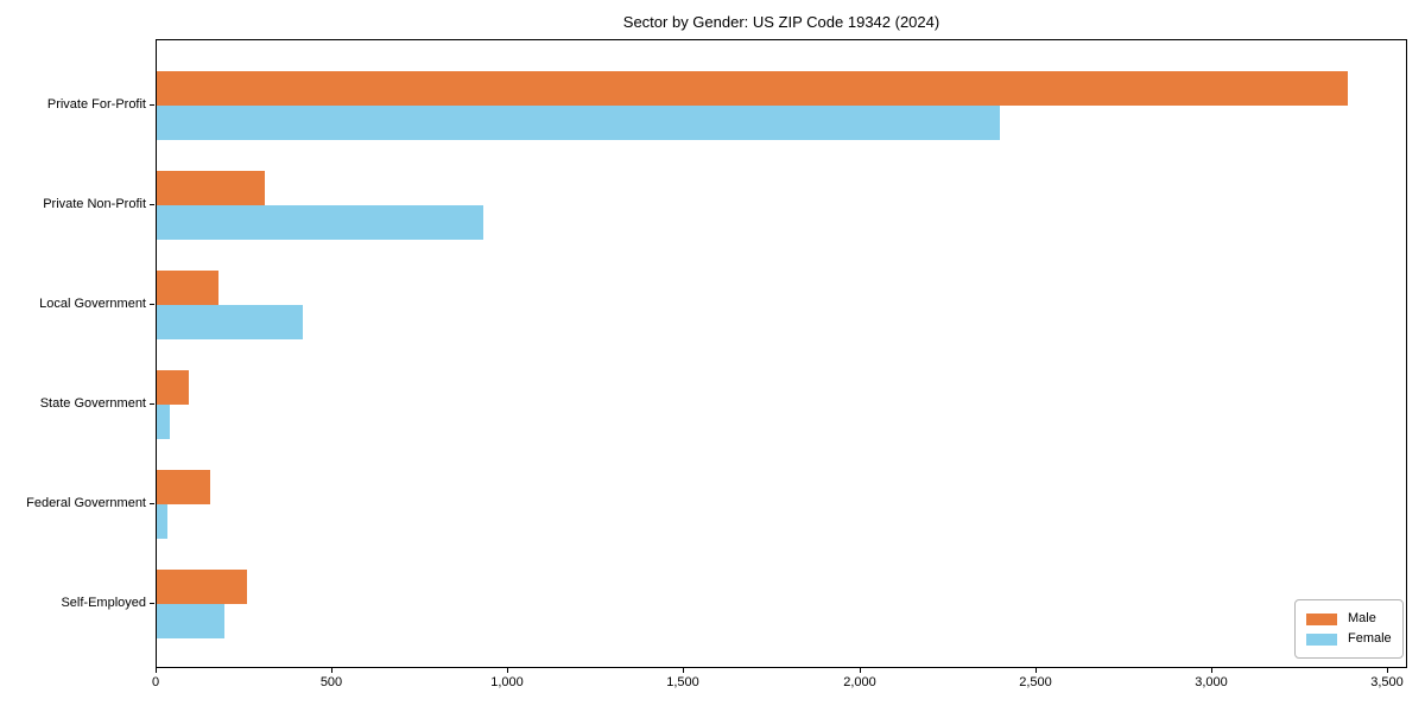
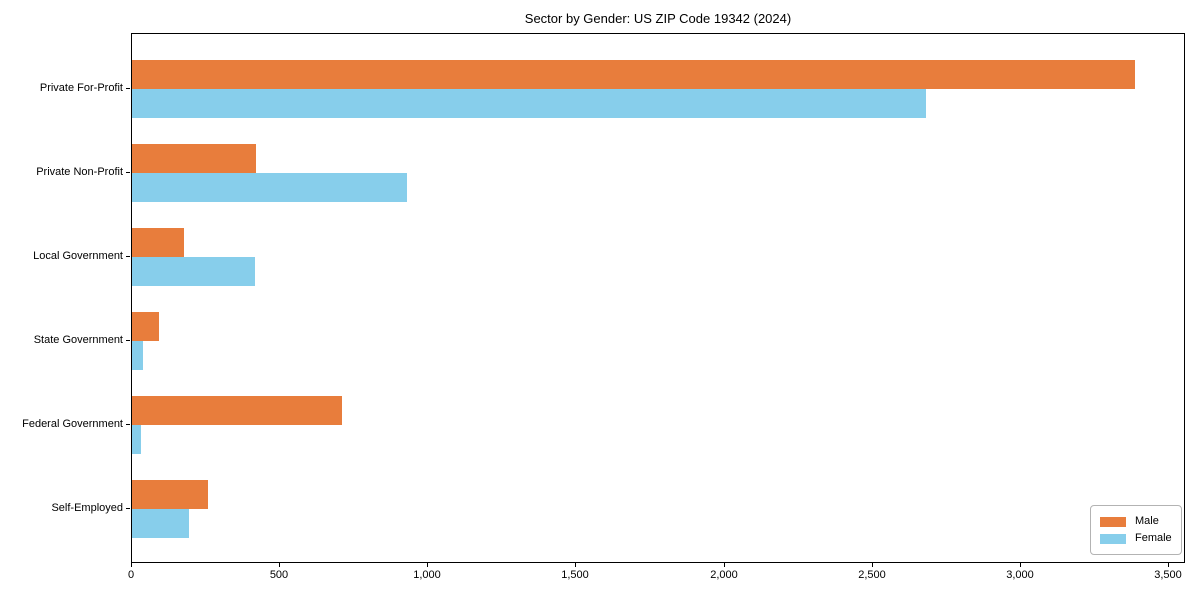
Female/Private For-Profit: 2400 -> 2680
Male/Private Non-Profit: 310 -> 420
Male/Federal Government: 150 -> 710
